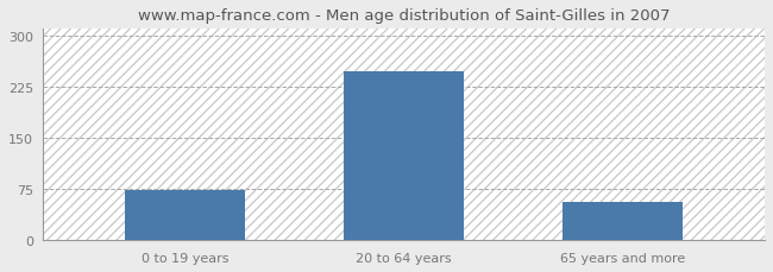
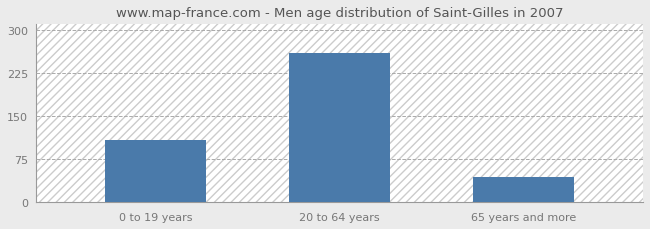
0 to 19 years: 72 -> 107
20 to 64 years: 248 -> 260
65 years and more: 56 -> 43
